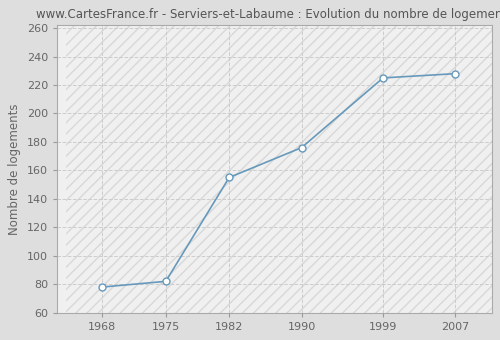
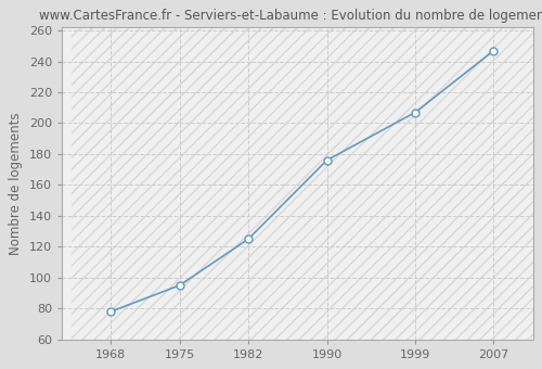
1975: 82 -> 95
1982: 155 -> 125
1999: 225 -> 207
2007: 228 -> 247
